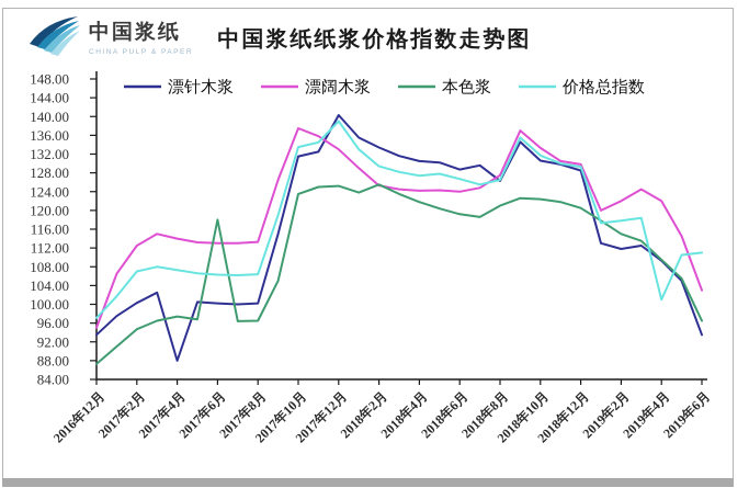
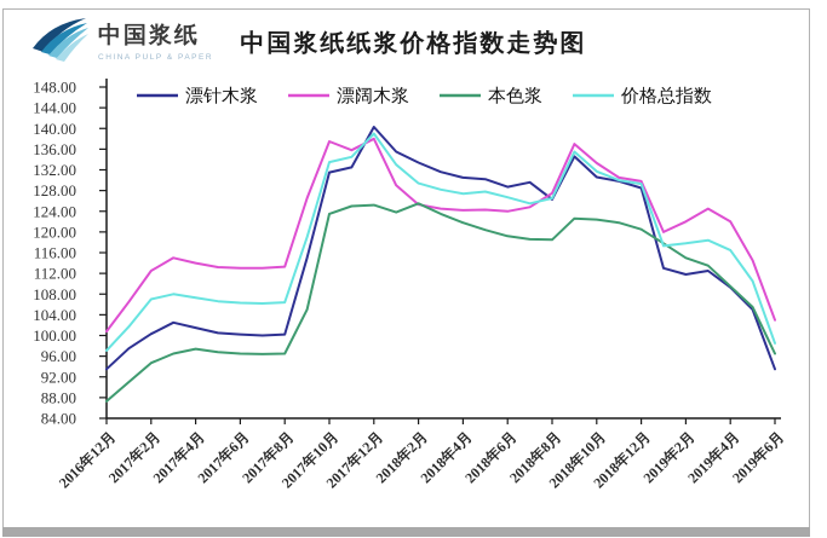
漂阔木浆/2016年12月: 95 -> 101
漂针木浆/2017年4月: 88 -> 102
本色浆/2017年6月: 118 -> 96
漂阔木浆/2017年12月: 133 -> 138
本色浆/2018年8月: 121 -> 118
价格总指数/2019年4月: 101 -> 116
价格总指数/2019年6月: 111 -> 98
